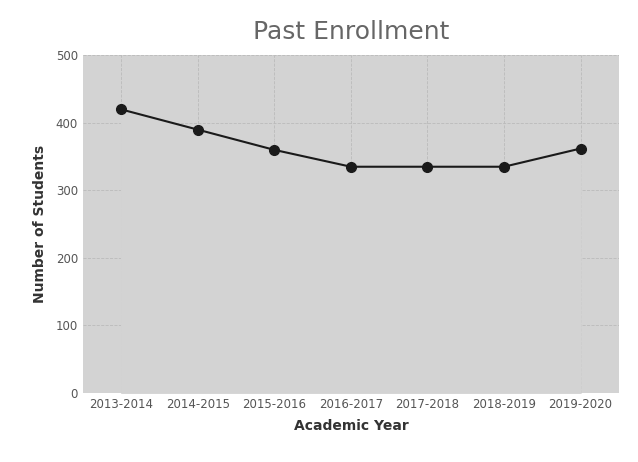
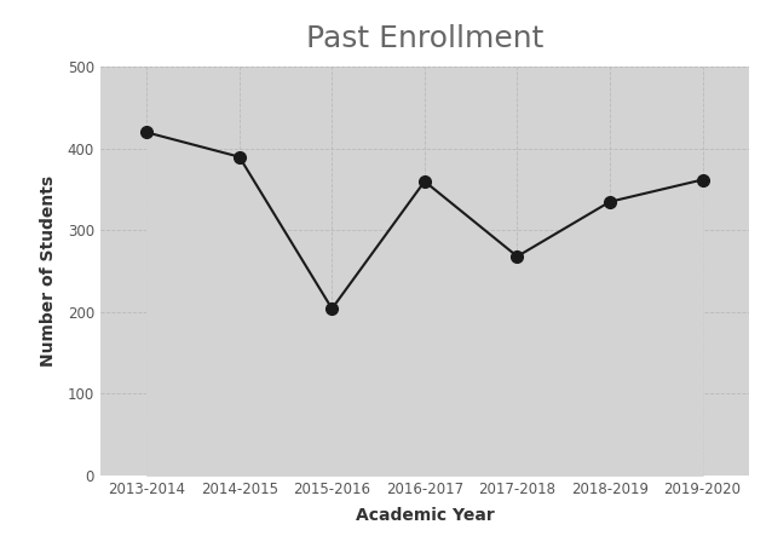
2015-2016: 360 -> 204
2016-2017: 335 -> 360
2017-2018: 335 -> 268
